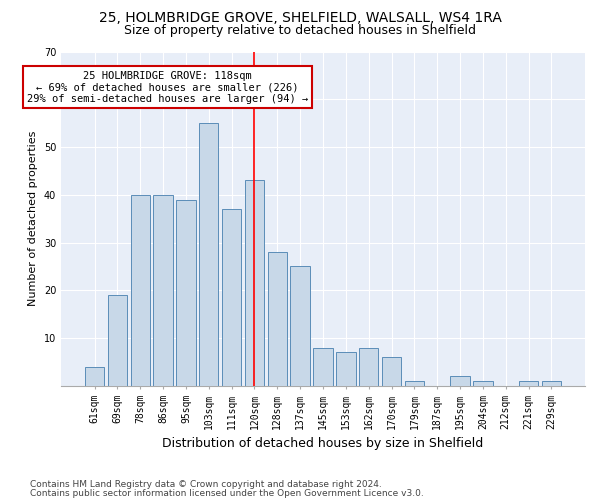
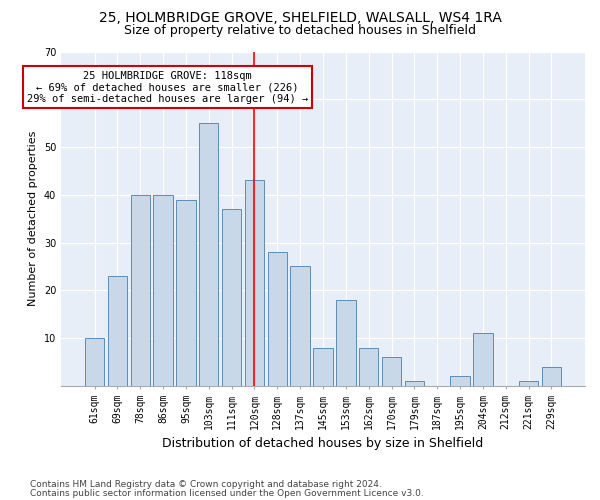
61sqm: 4 -> 10
69sqm: 19 -> 23
153sqm: 7 -> 18
204sqm: 1 -> 11
229sqm: 1 -> 4
